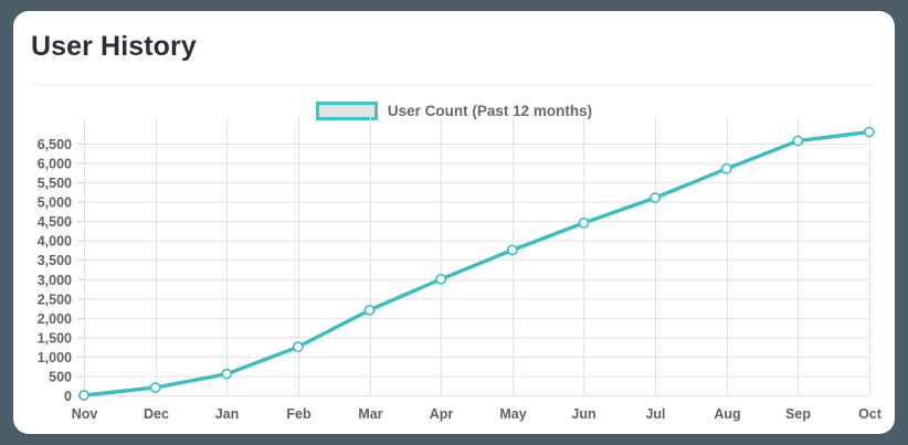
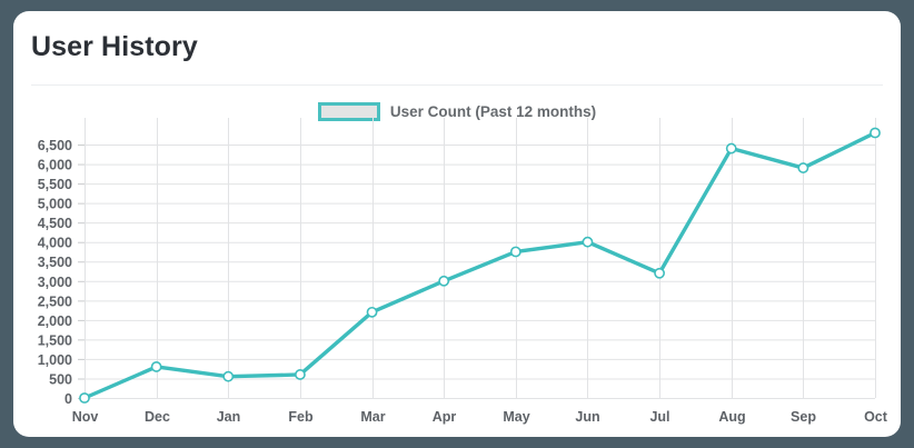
Dec: 200 -> 800
Feb: 1200 -> 600
Jun: 4400 -> 4000
Jul: 5100 -> 3200
Aug: 5800 -> 6400
Sep: 6600 -> 5900
